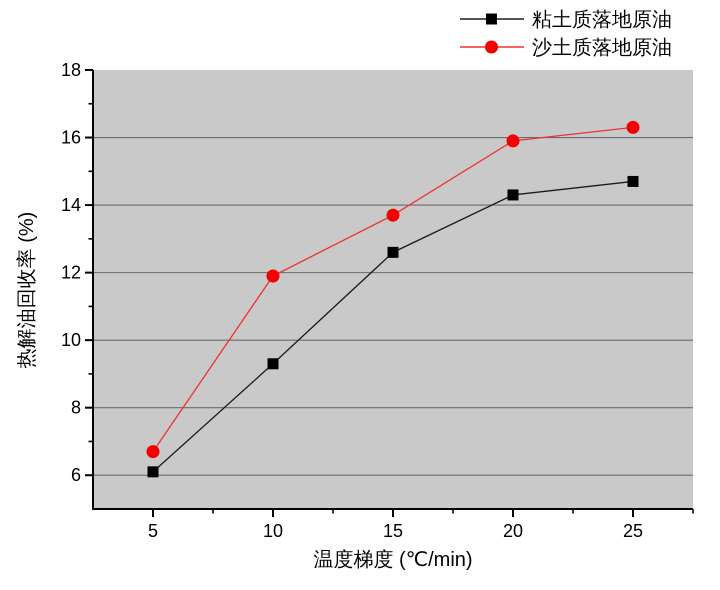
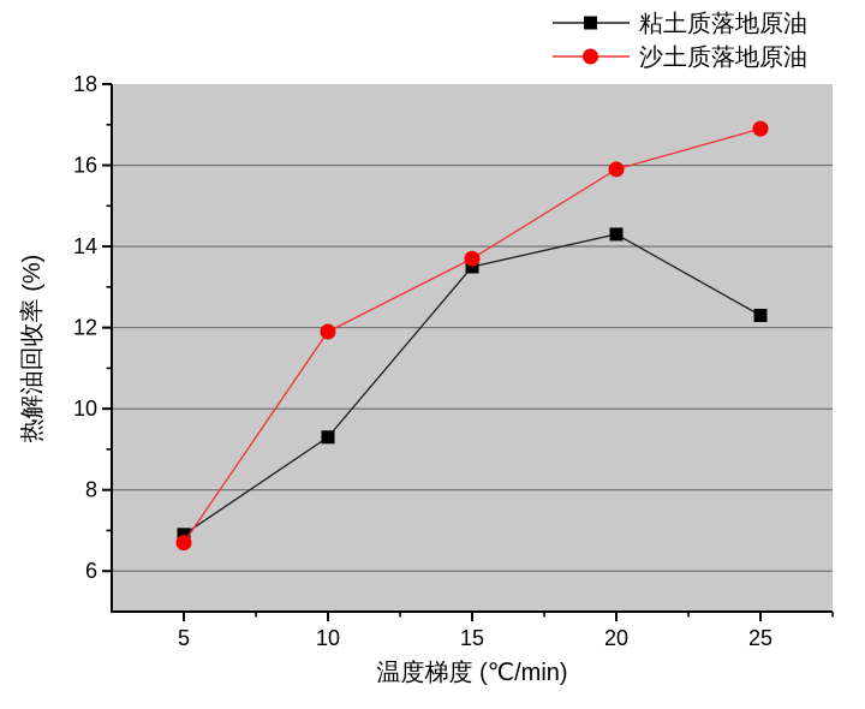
粘土质落地原油/5: 6.1 -> 6.9
粘土质落地原油/15: 12.6 -> 13.5
粘土质落地原油/25: 14.7 -> 12.3
沙土质落地原油/25: 16.3 -> 16.9
